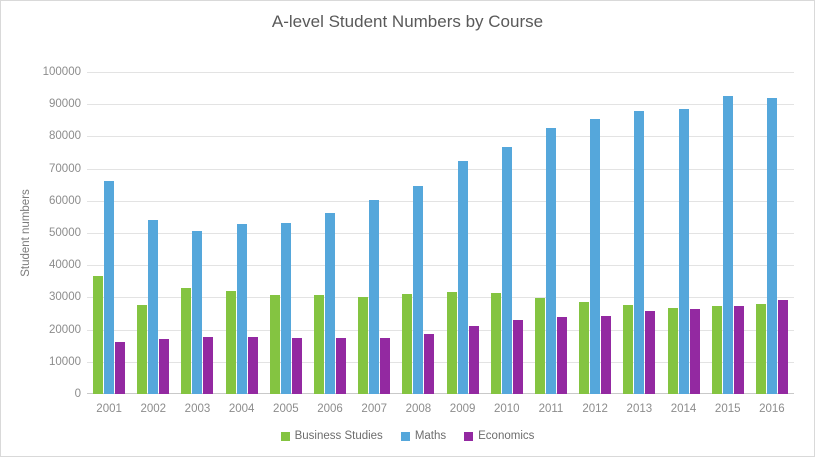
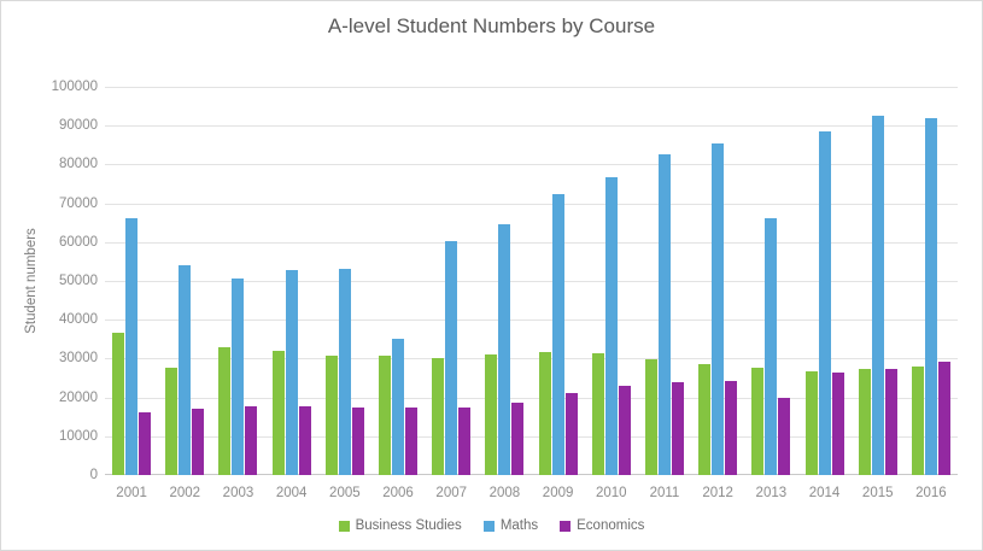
Maths/2006: 56000 -> 35000
Maths/2013: 88000 -> 66000
Economics/2013: 26000 -> 20000
